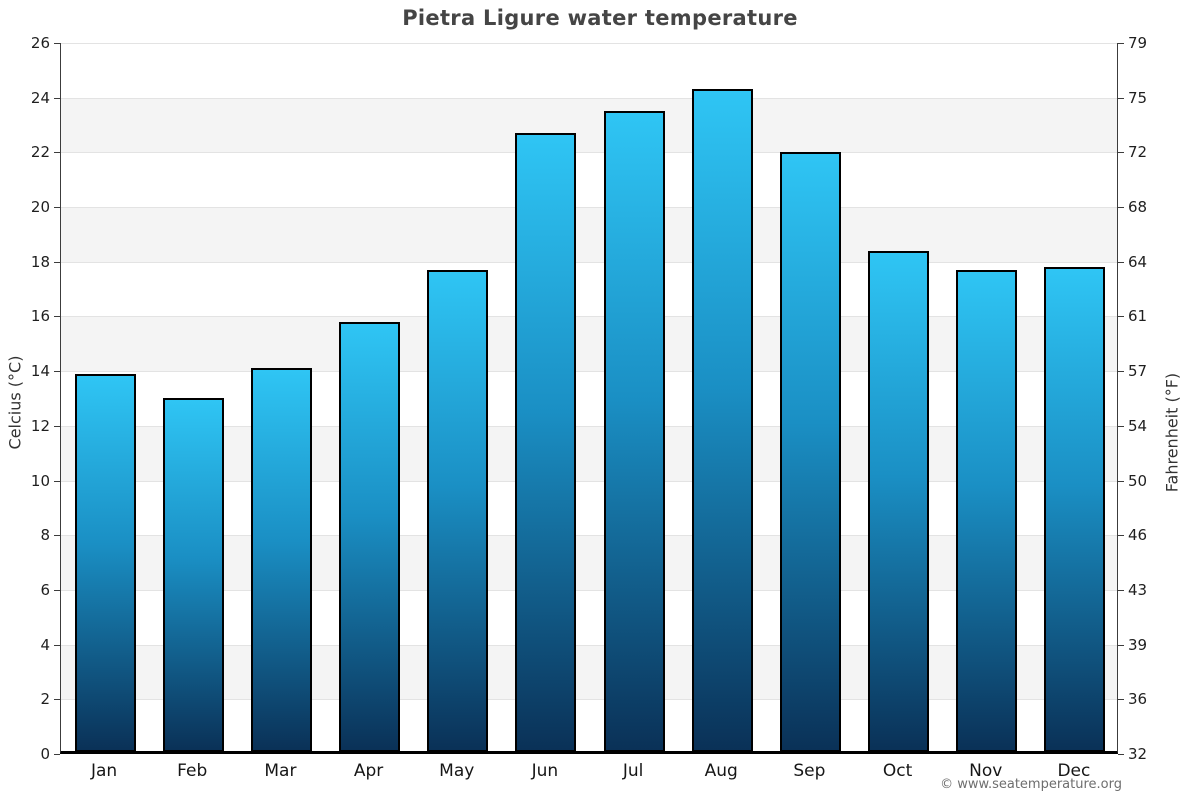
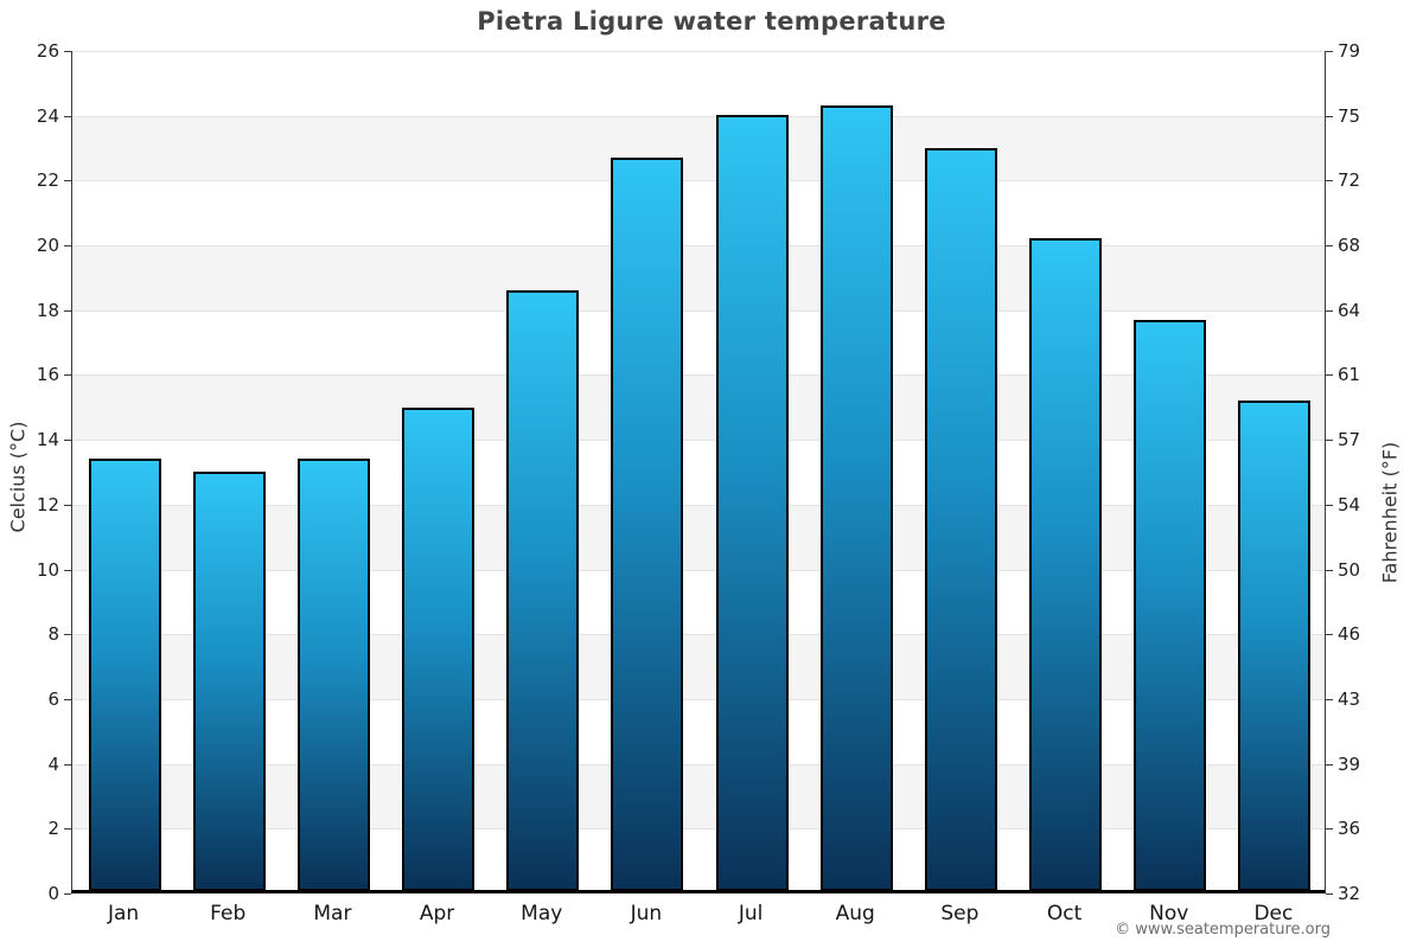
Jan: 13.8 -> 13.3
Mar: 14.0 -> 13.3
Apr: 15.7 -> 14.9
May: 17.6 -> 18.5
Jul: 23.4 -> 23.9
Sep: 21.9 -> 22.9
Oct: 18.3 -> 20.1
Dec: 17.7 -> 15.1
